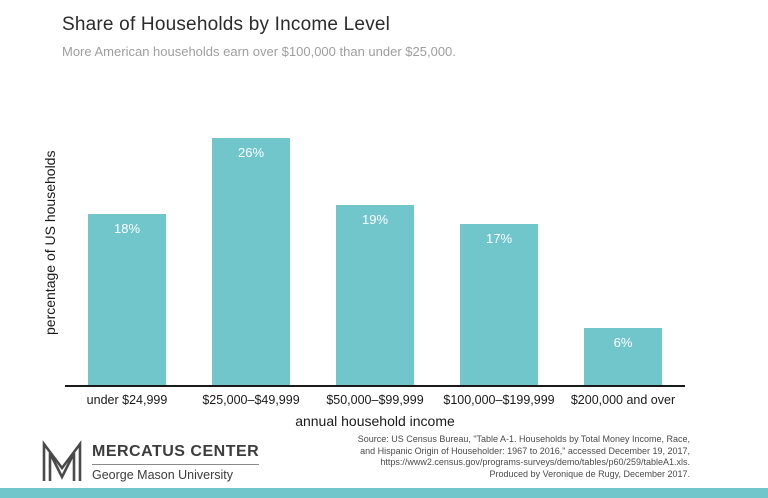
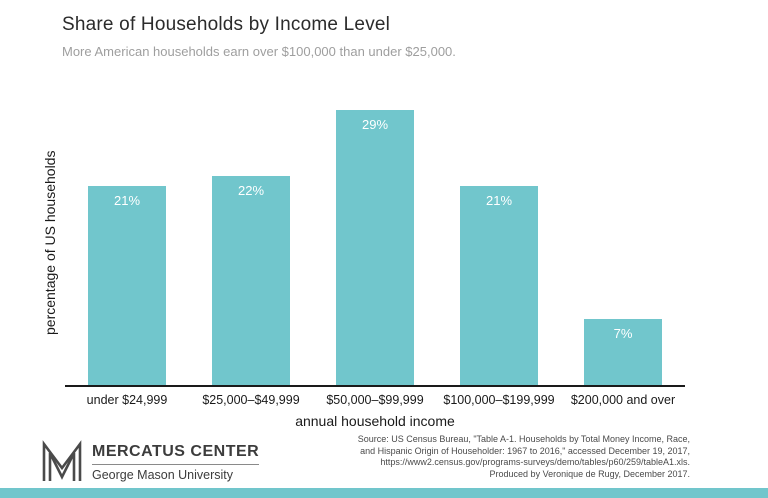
under $24,999: 18% -> 21%
$25,000–$49,999: 26% -> 22%
$50,000–$99,999: 19% -> 29%
$100,000–$199,999: 17% -> 21%
$200,000 and over: 6% -> 7%
